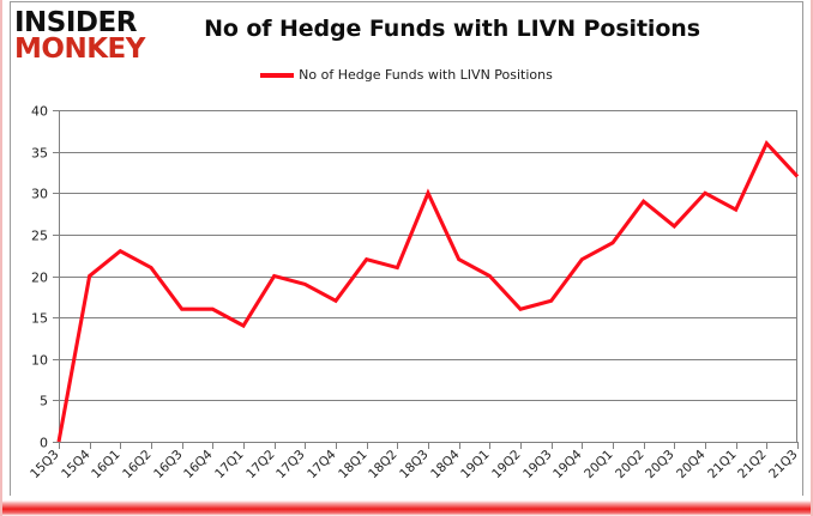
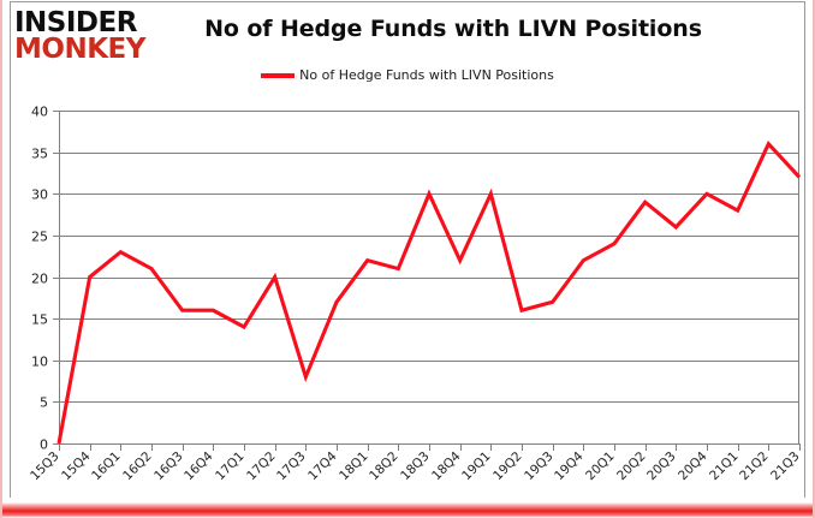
17Q3: 19 -> 8
19Q1: 20 -> 30
